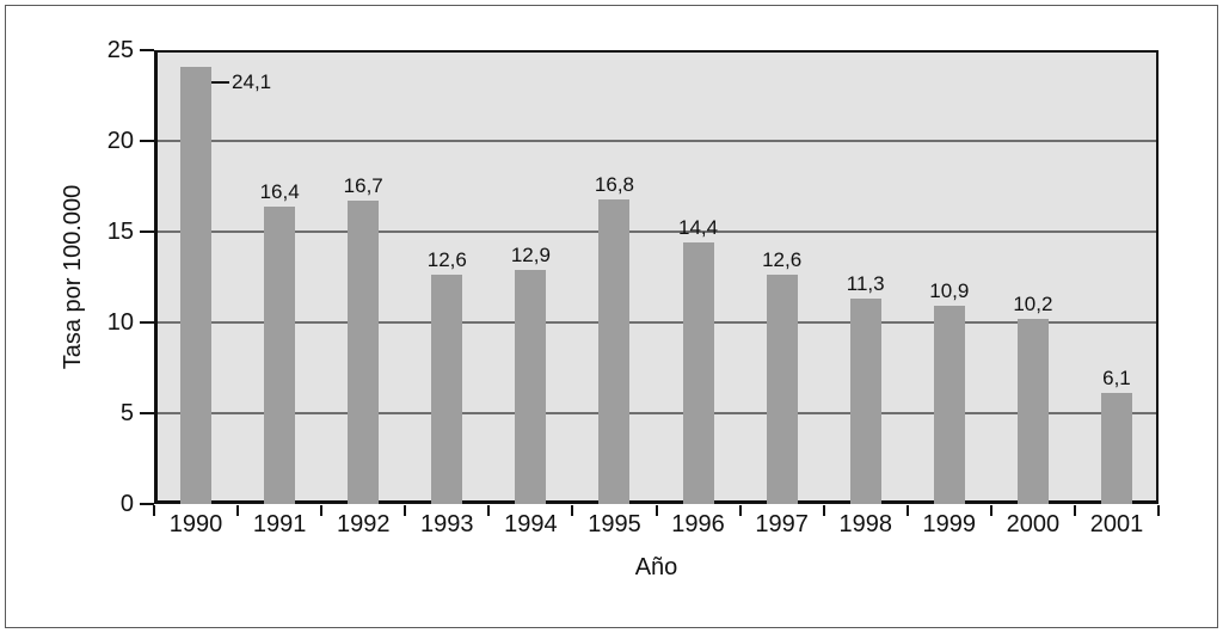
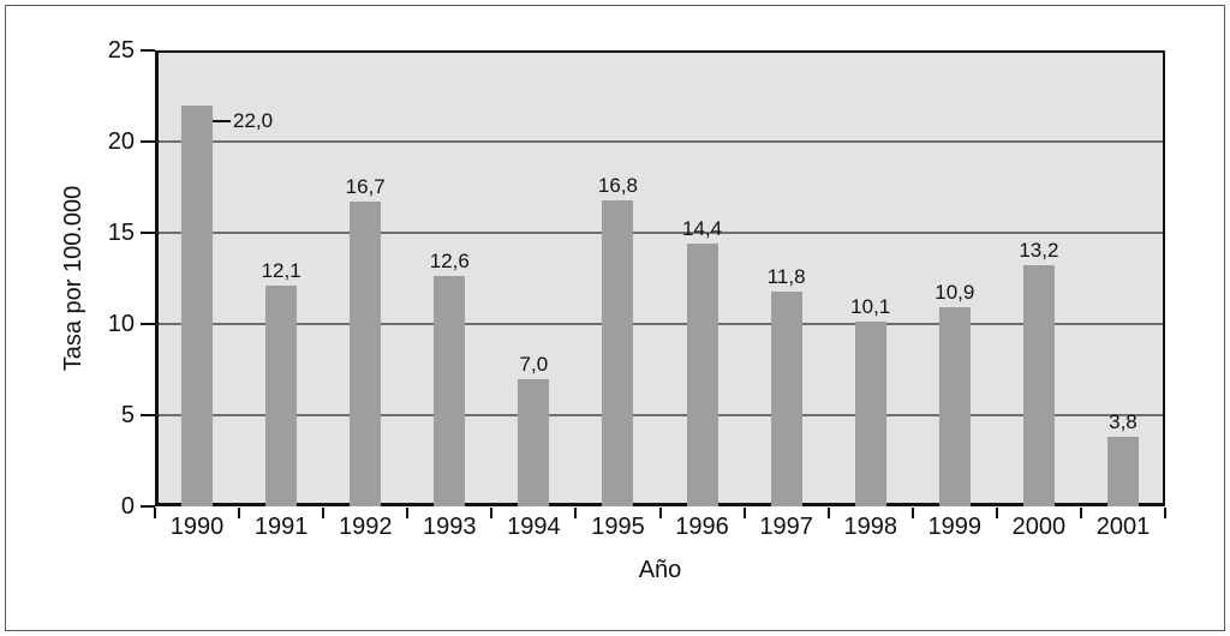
1990: 24,1 -> 22,0
1991: 16,4 -> 12,1
1994: 12,9 -> 7,0
1997: 12,6 -> 11,8
1998: 11,3 -> 10,1
2000: 10,2 -> 13,2
2001: 6,1 -> 3,8
